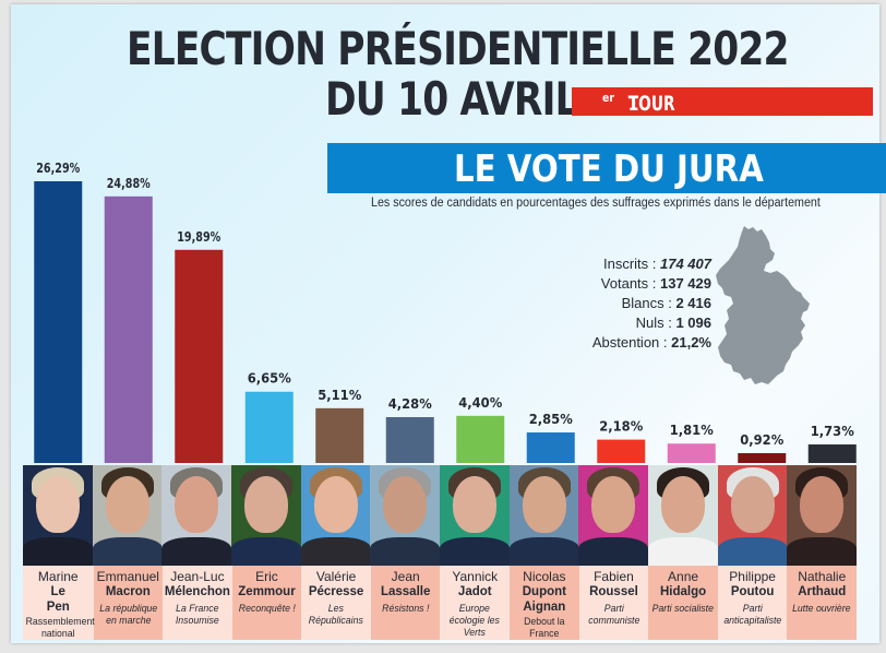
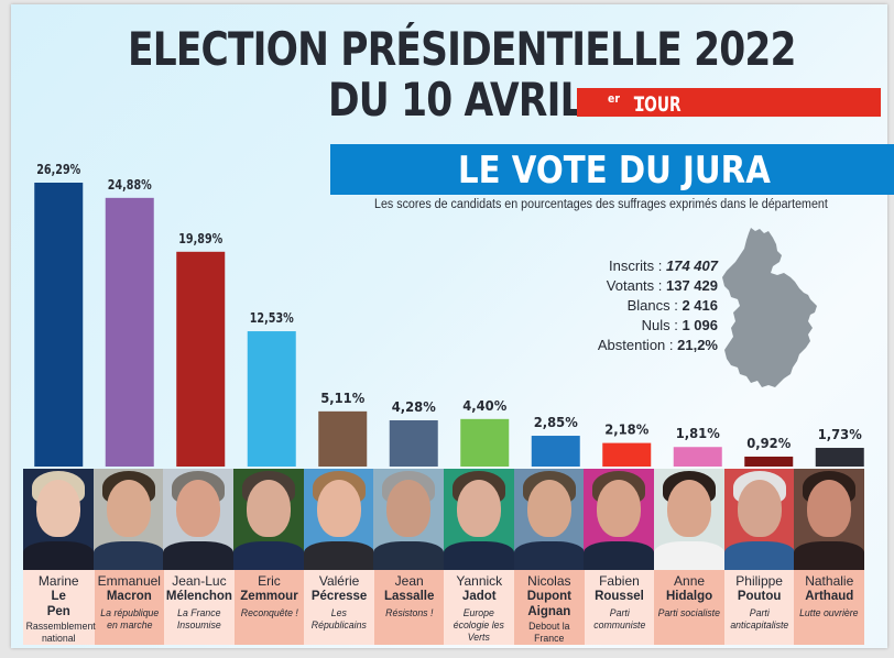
Zemmour: 6,65% -> 12,53%
